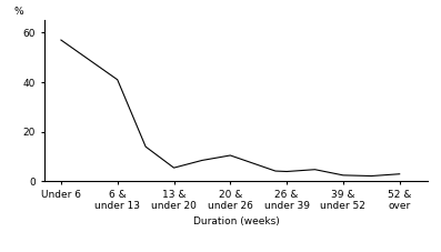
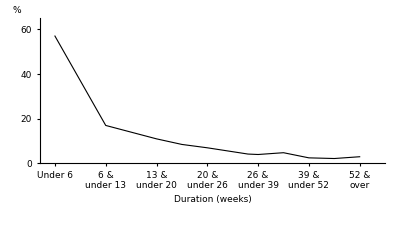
6 & under 13: 41.0 -> 17.0
13 & under 20: 5.5 -> 11.0
20 & under 26: 10.5 -> 7.0
